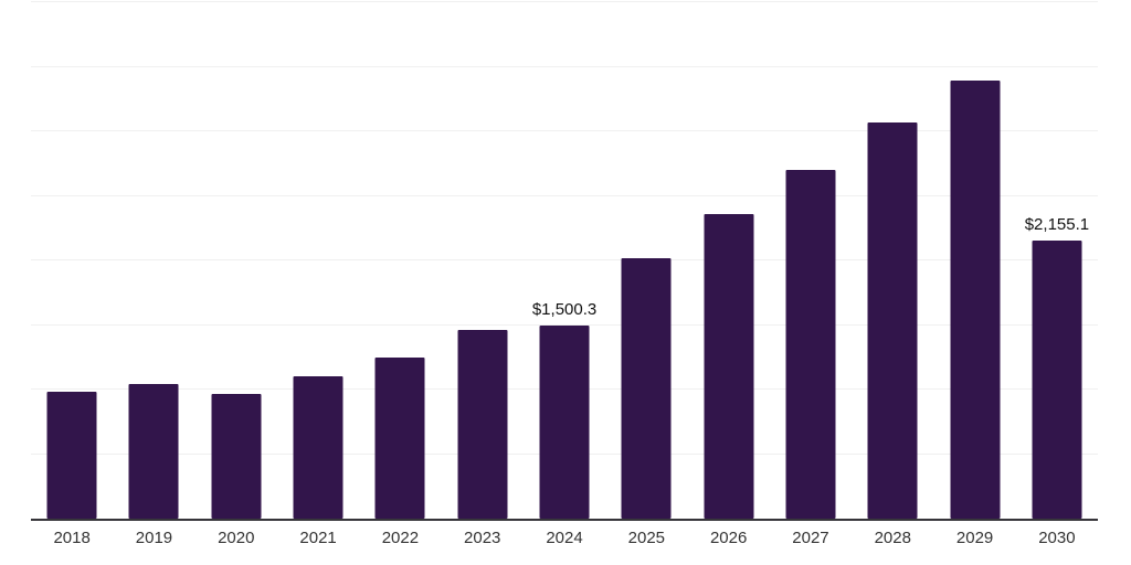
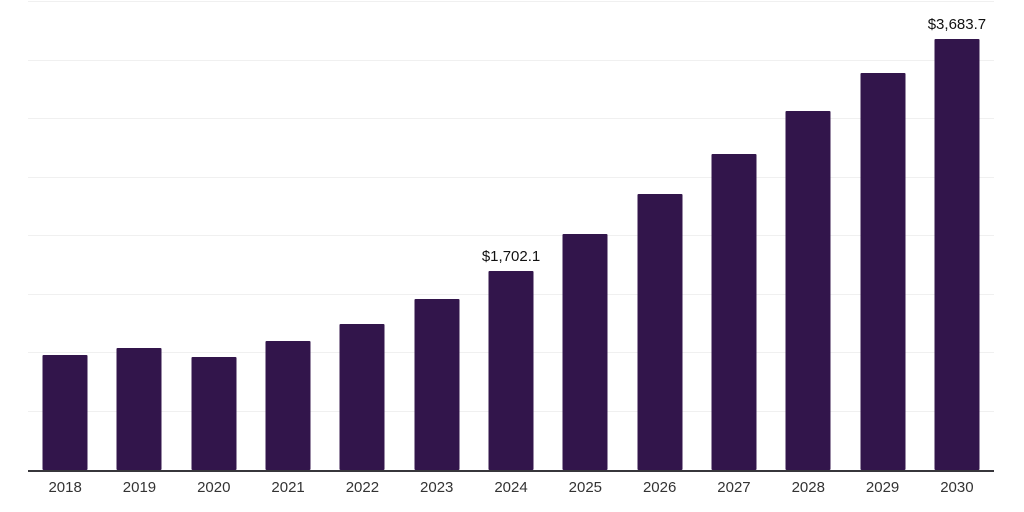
2024: $1,500.3 -> $1,702.1
2030: $2,155.1 -> $3,683.7
